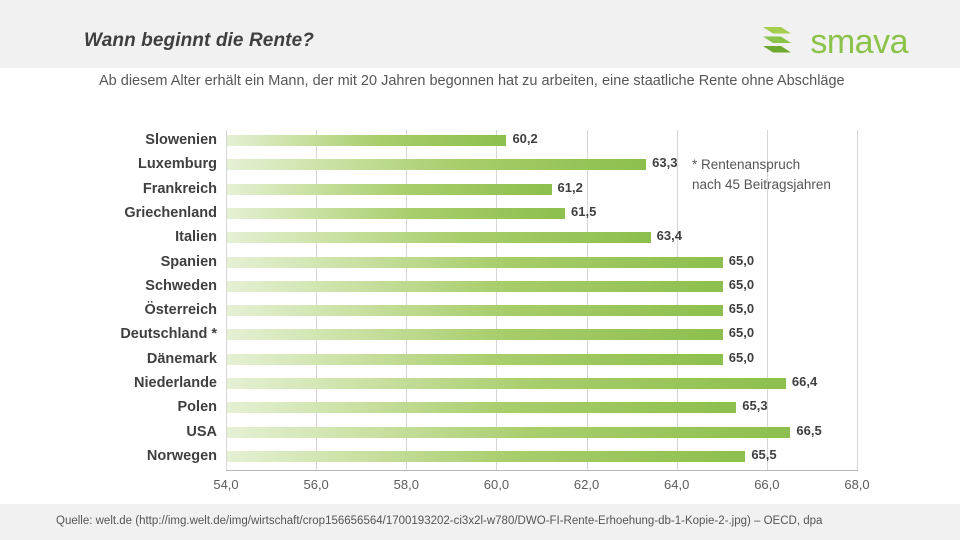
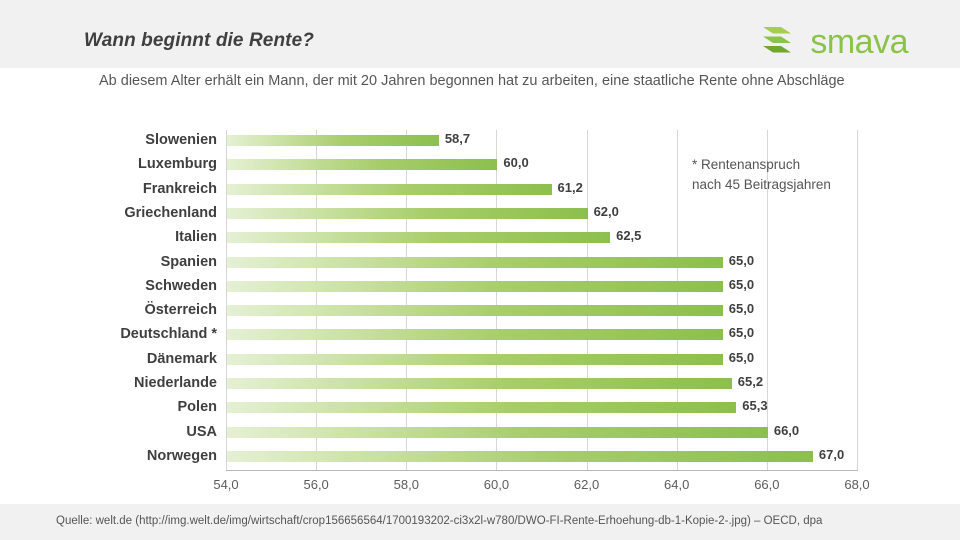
Slowenien: 60,2 -> 58,7
Luxemburg: 63,3 -> 60,0
Griechenland: 61,5 -> 62,0
Italien: 63,4 -> 62,5
Niederlande: 66,4 -> 65,2
USA: 66,5 -> 66,0
Norwegen: 65,5 -> 67,0
